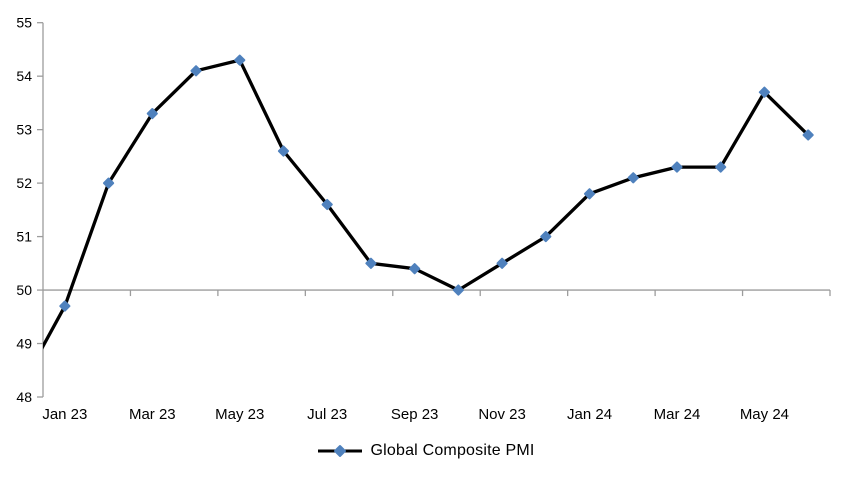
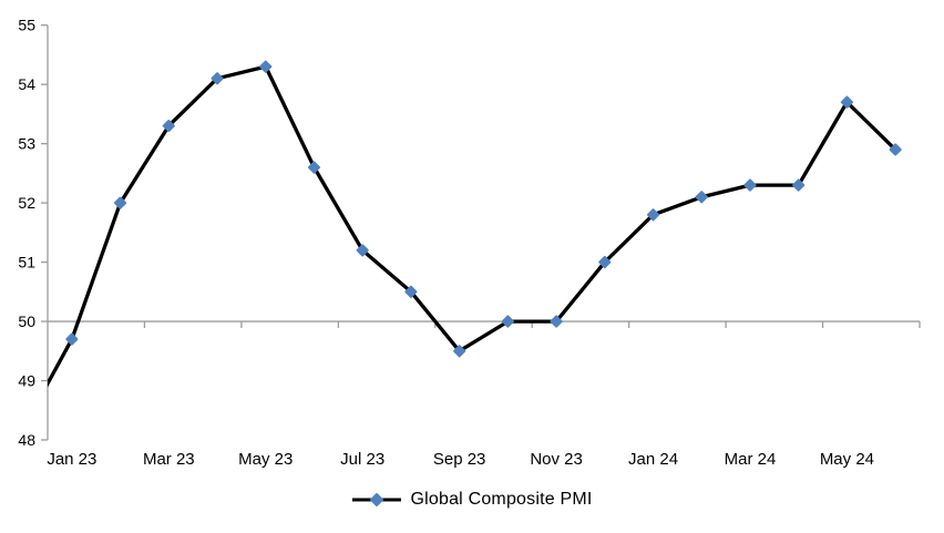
Jul 23: 51.6 -> 51.2
Sep 23: 50.4 -> 49.5
Nov 23: 50.5 -> 50.0
